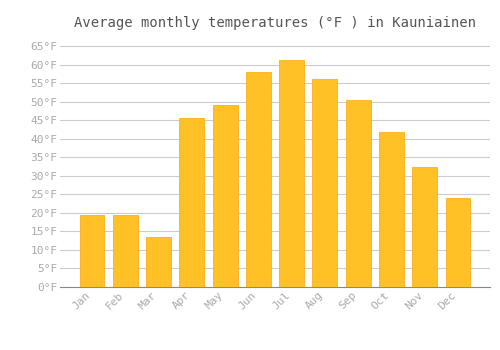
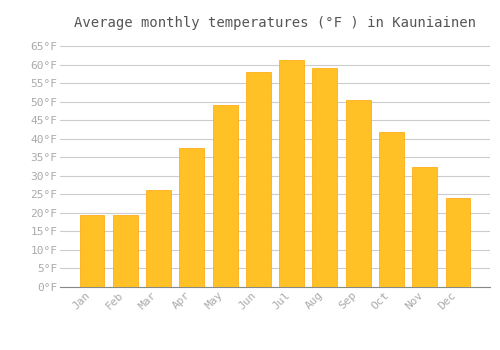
Mar: 13.5°F -> 26.2°F
Apr: 45.5°F -> 37.4°F
Aug: 56.0°F -> 59.2°F
